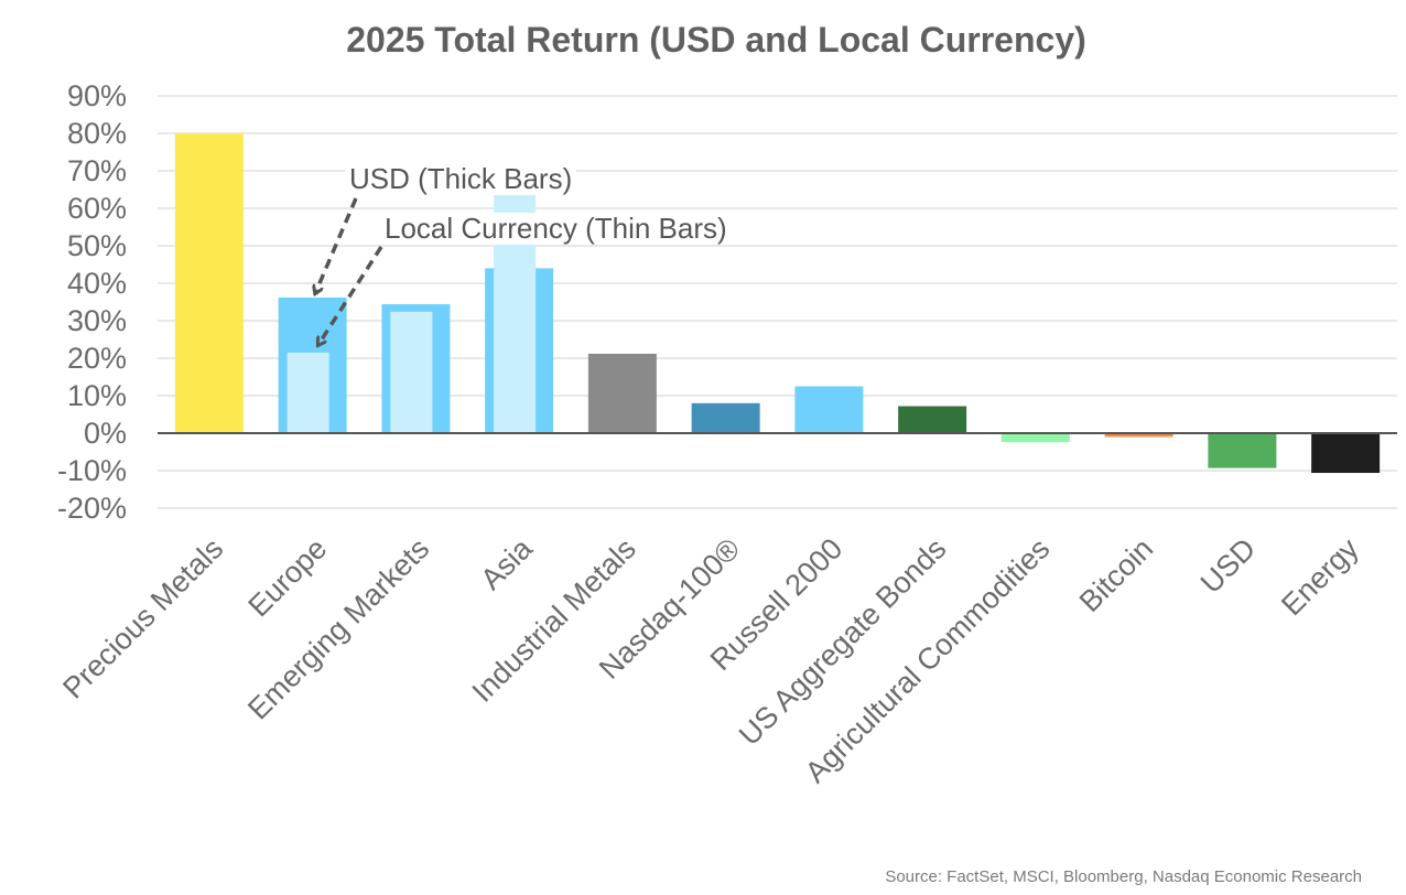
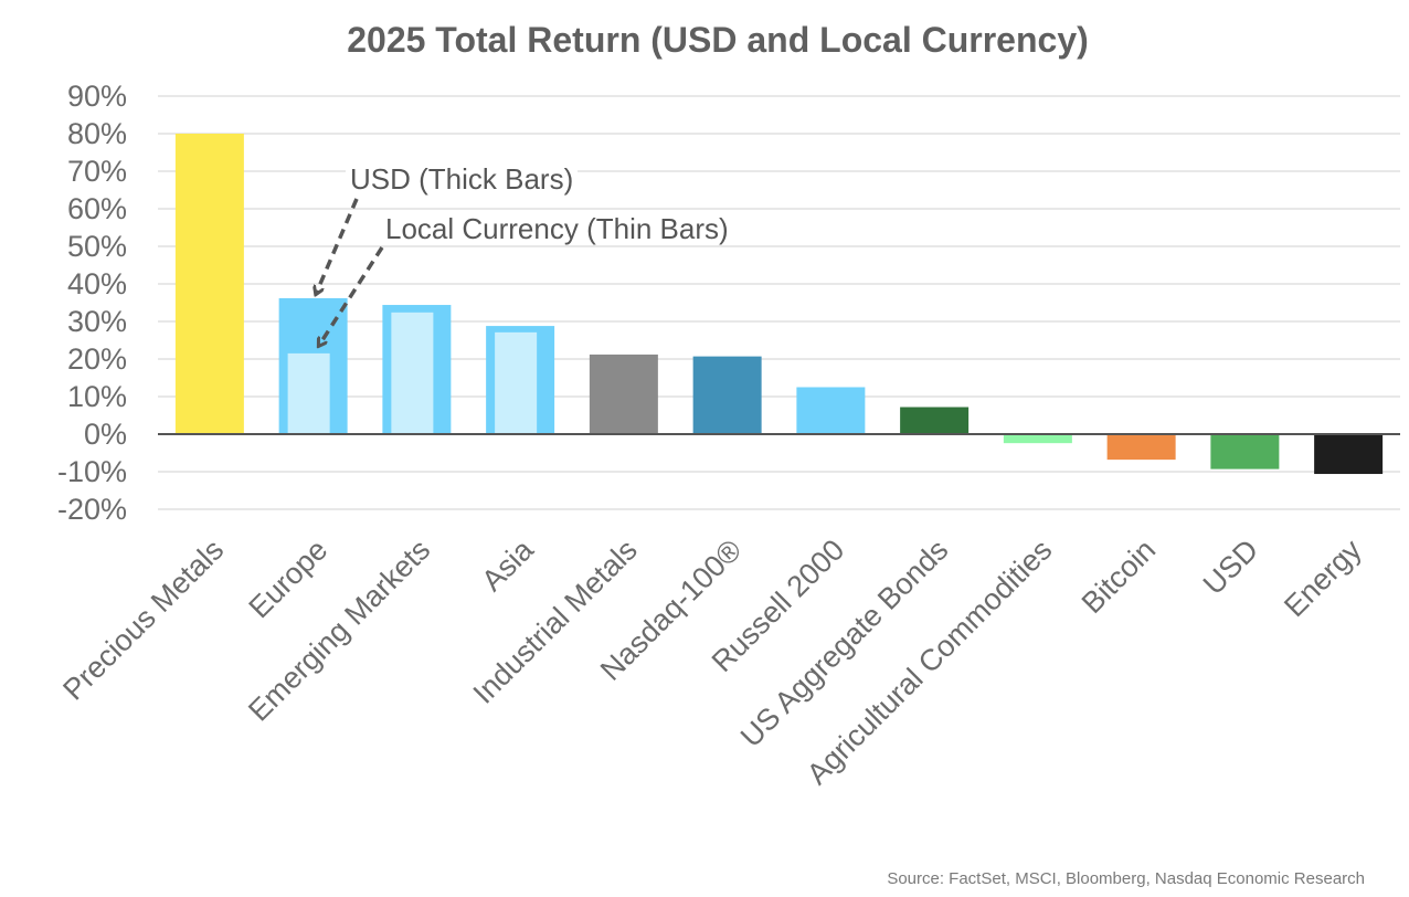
USD (Thick Bars)/Asia: 44% -> 29%
Local Currency (Thin Bars)/Asia: 69% -> 27%
USD (Thick Bars)/Nasdaq-100®: 8% -> 21%
USD (Thick Bars)/Bitcoin: -1% -> -7%
